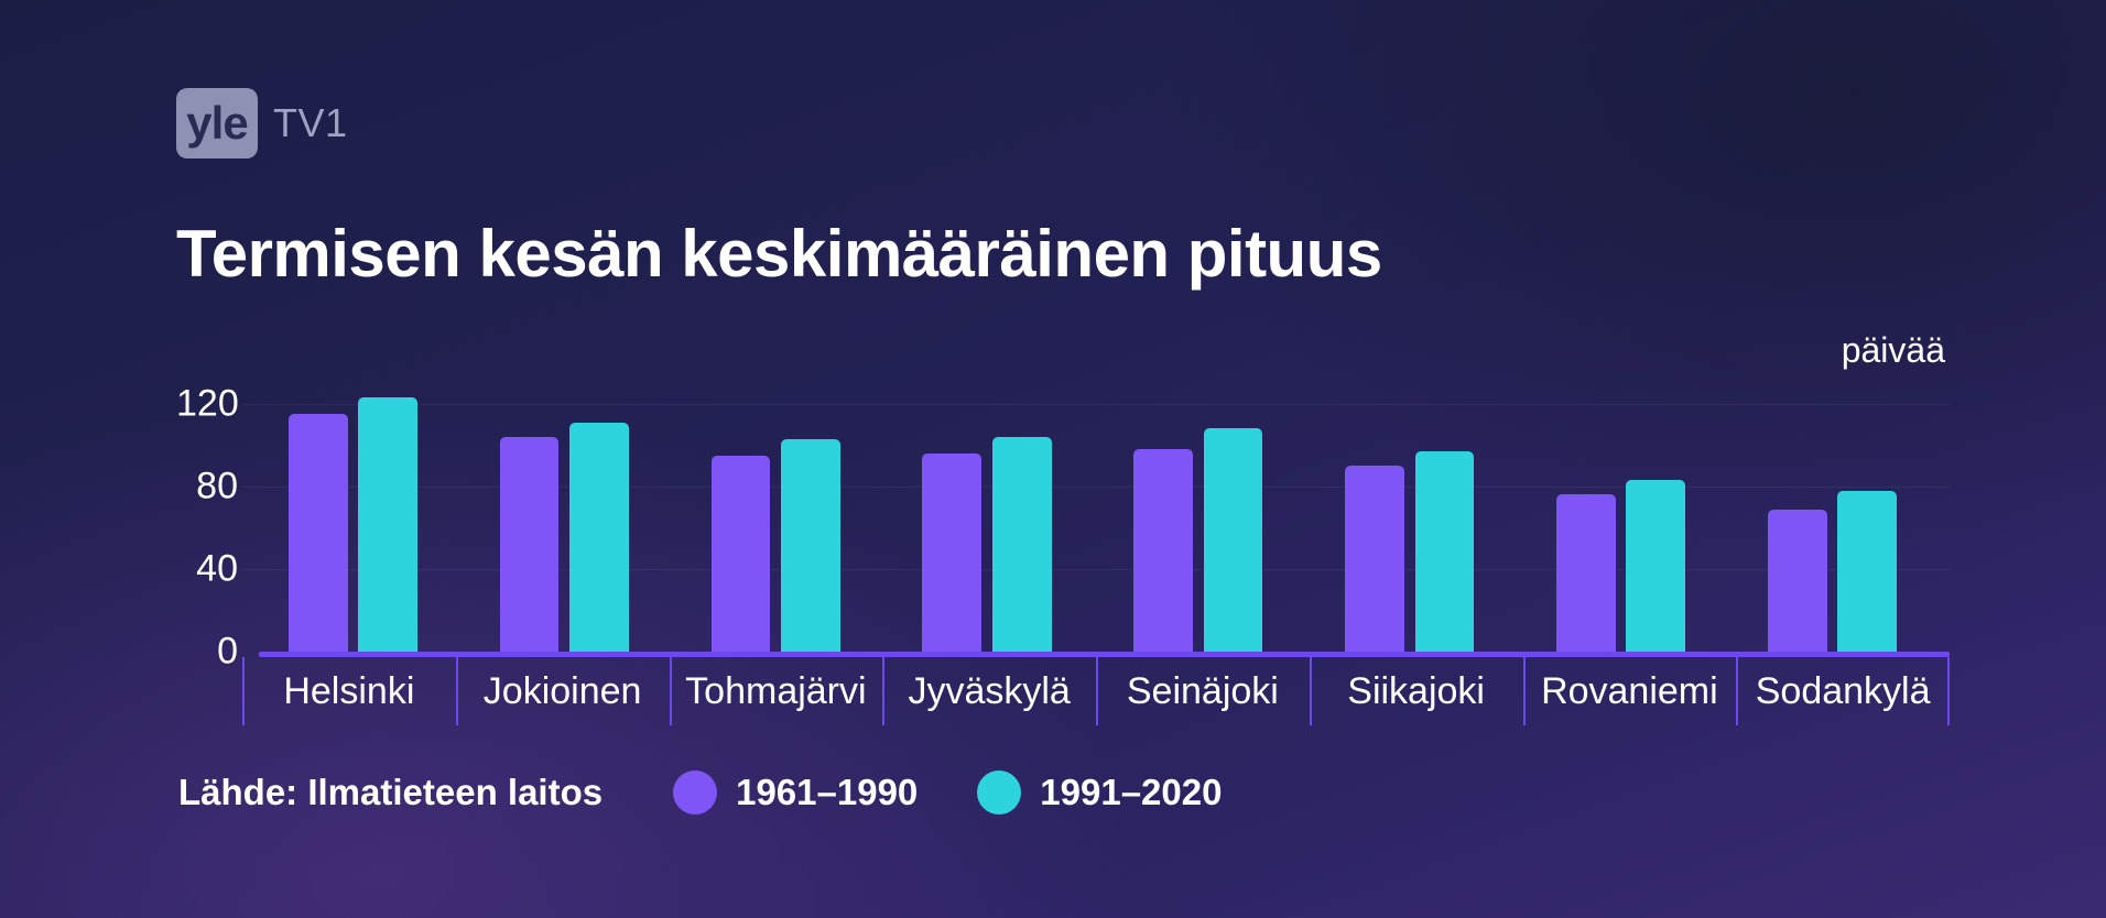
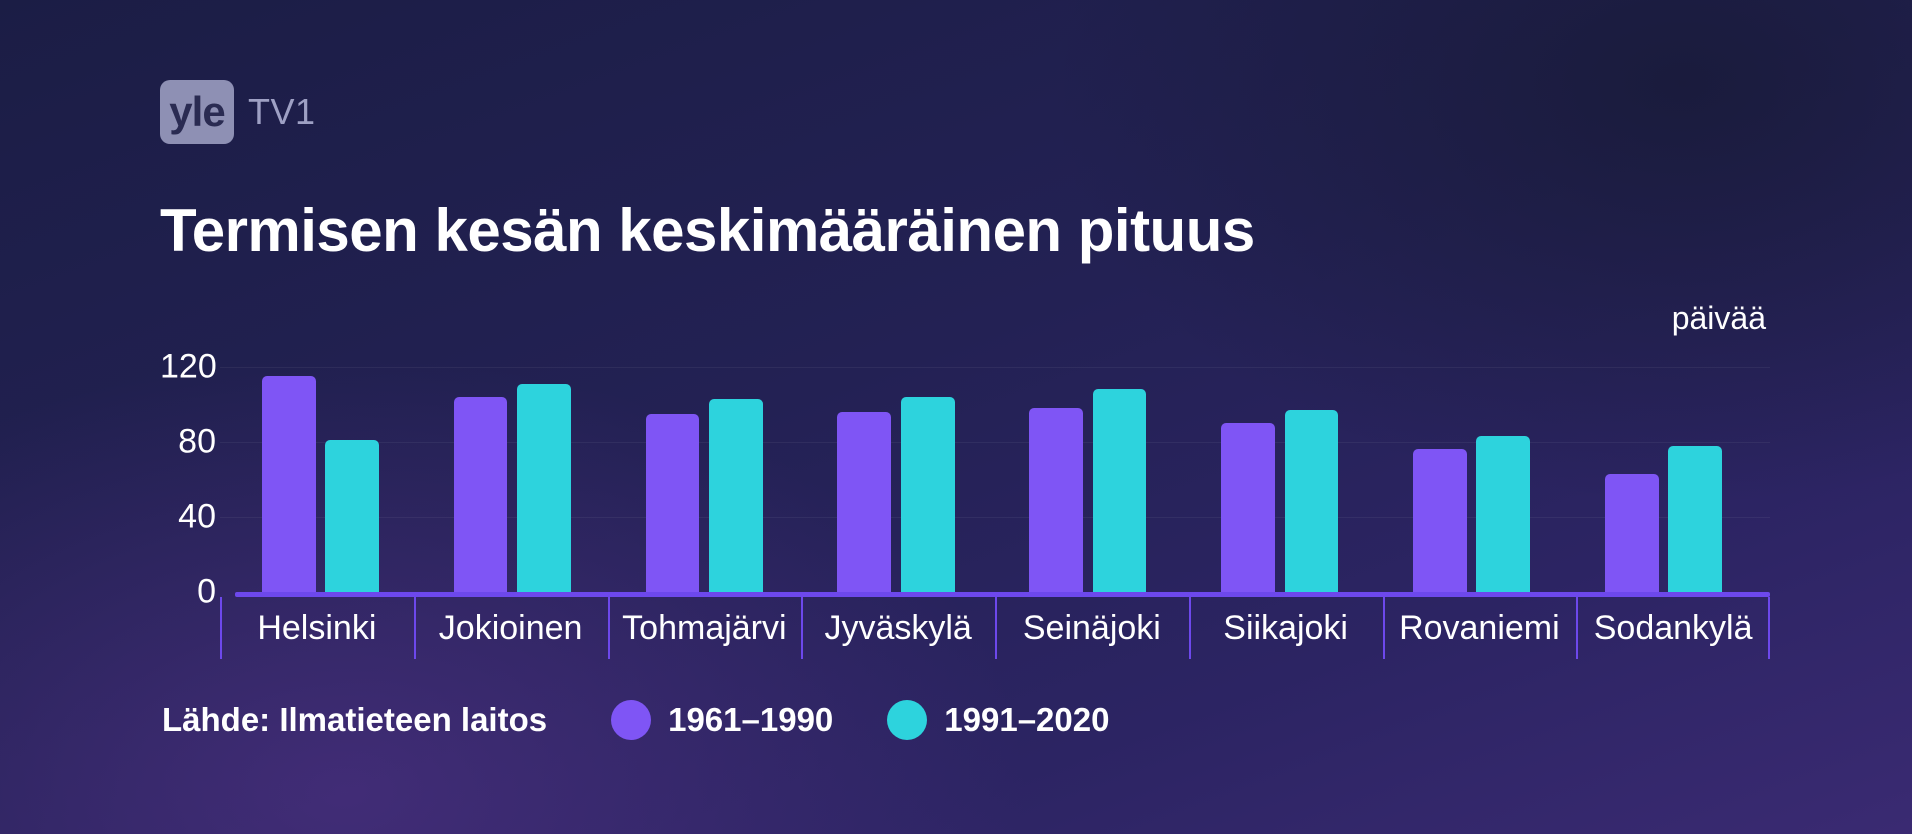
1991–2020/Helsinki: 123 -> 81
1961–1990/Sodankylä: 69 -> 63
